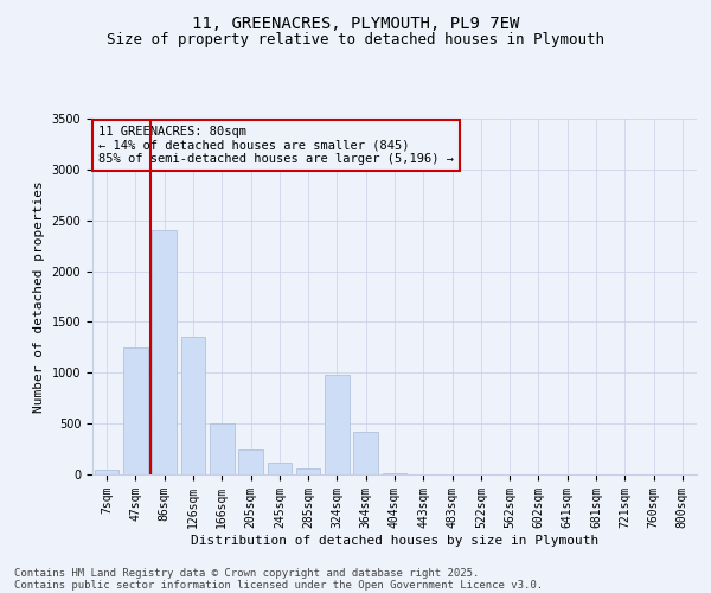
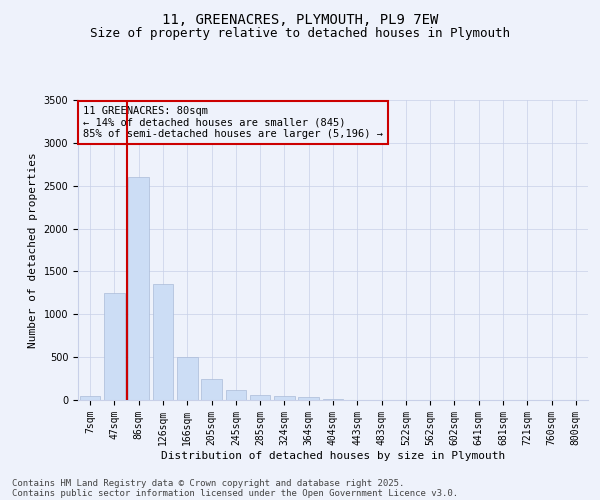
86sqm: 2400 -> 2600
324sqm: 980 -> 40
364sqm: 420 -> 30
